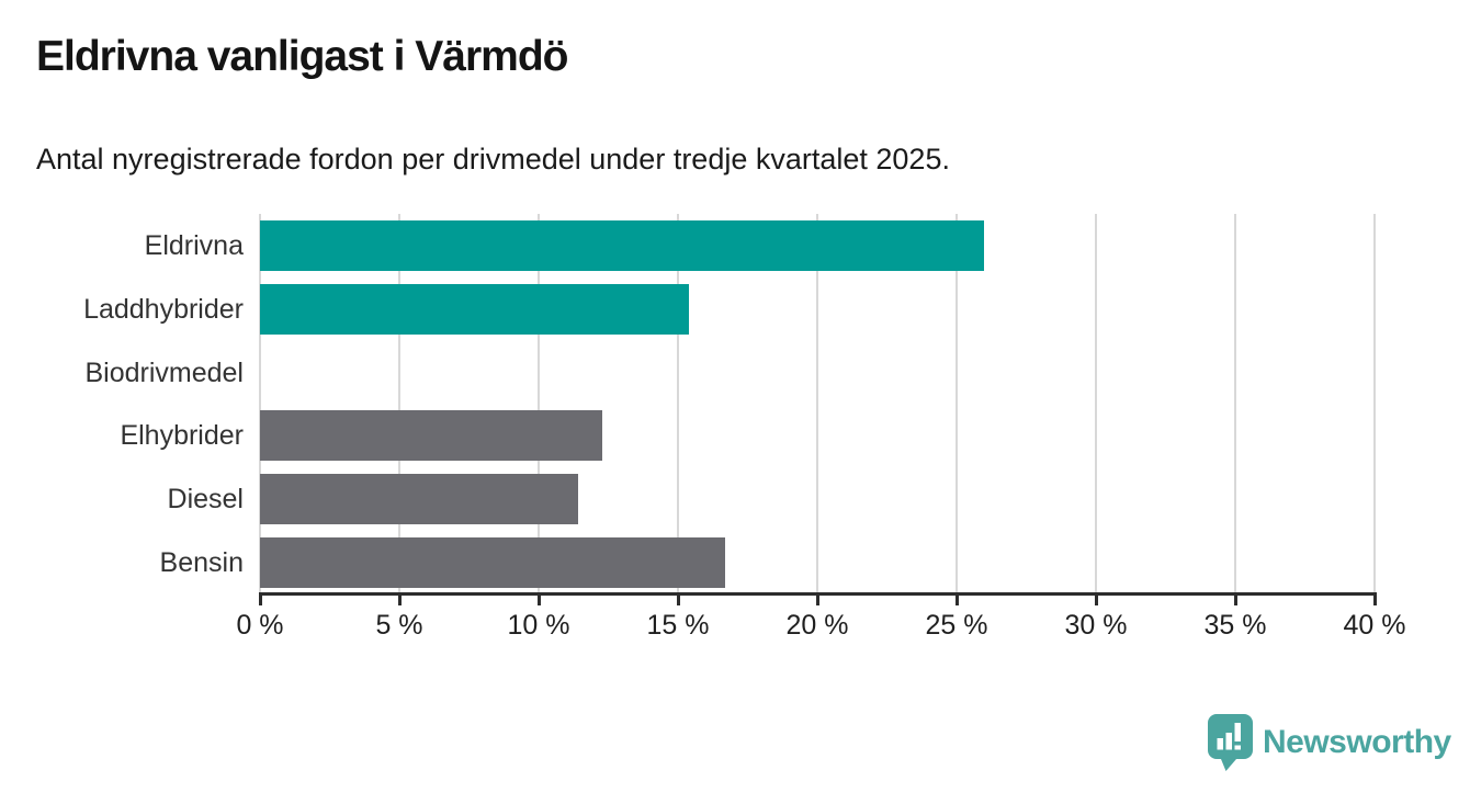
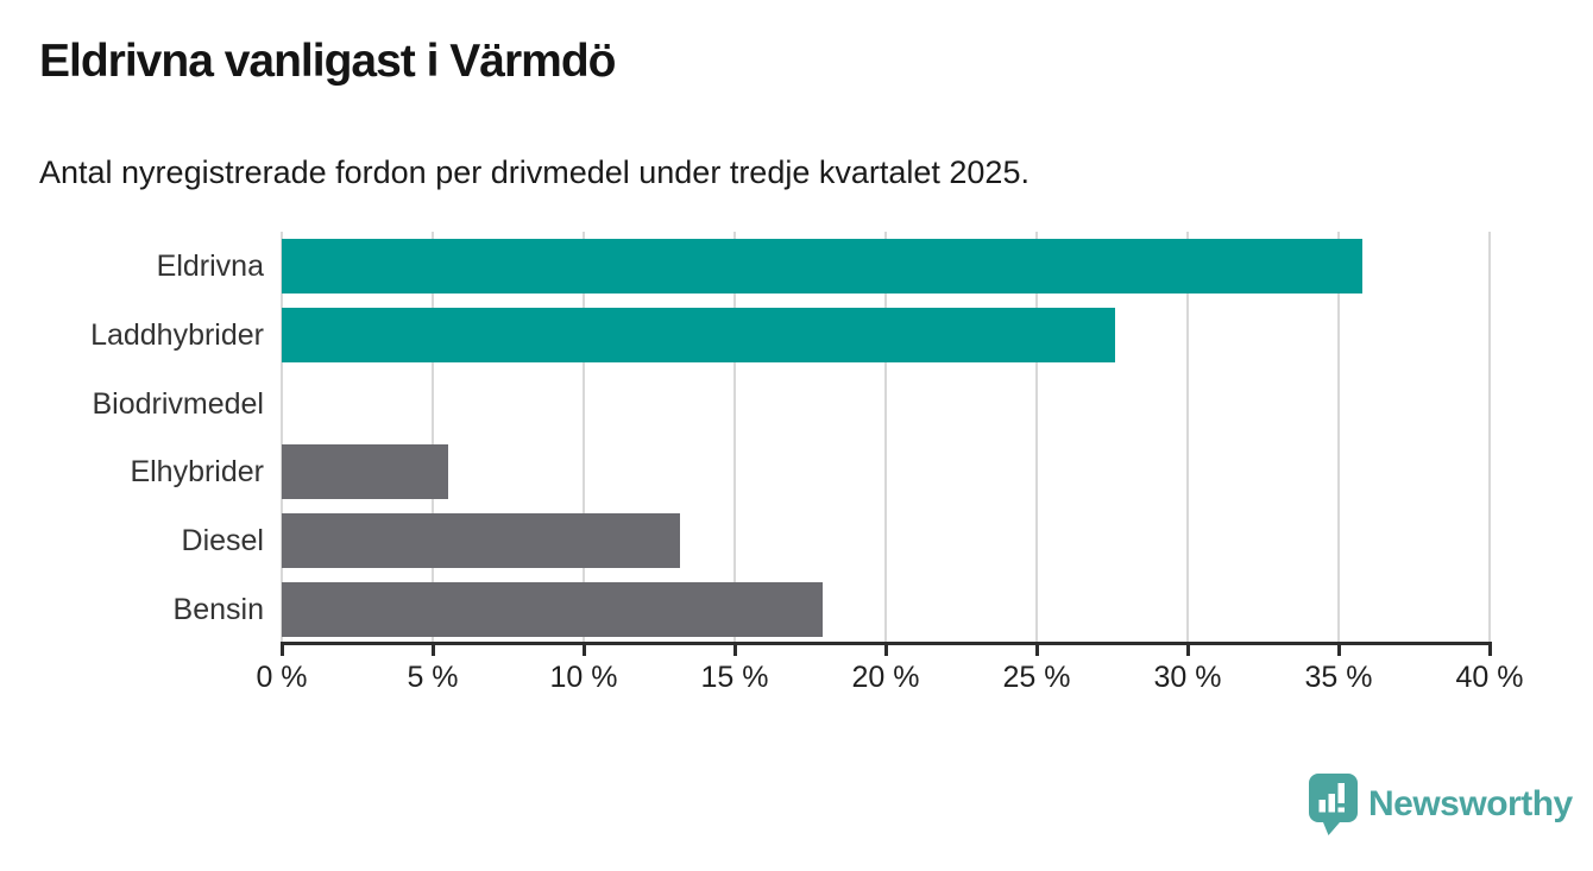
Eldrivna: 26.0% -> 35.8%
Laddhybrider: 15.4% -> 27.6%
Elhybrider: 12.3% -> 5.5%
Diesel: 11.4% -> 13.2%
Bensin: 16.7% -> 17.9%
